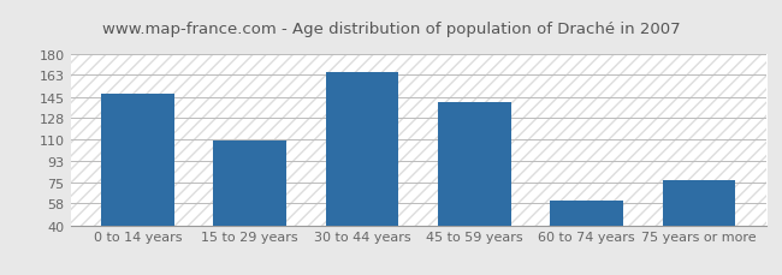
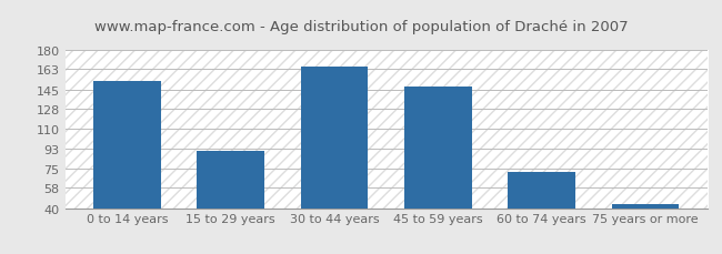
0 to 14 years: 148 -> 153
15 to 29 years: 109 -> 91
45 to 59 years: 141 -> 148
60 to 74 years: 60 -> 72
75 years or more: 77 -> 44
